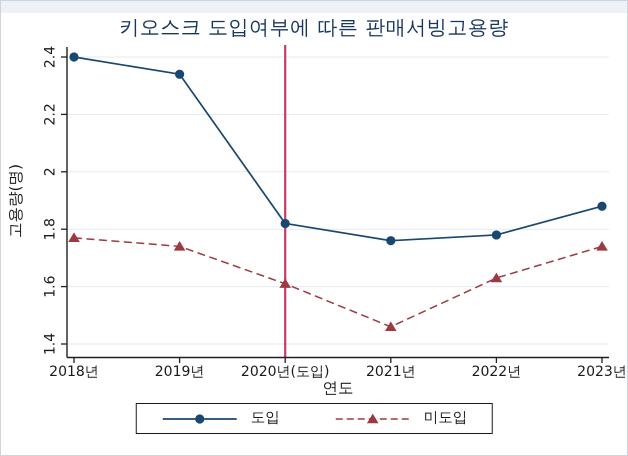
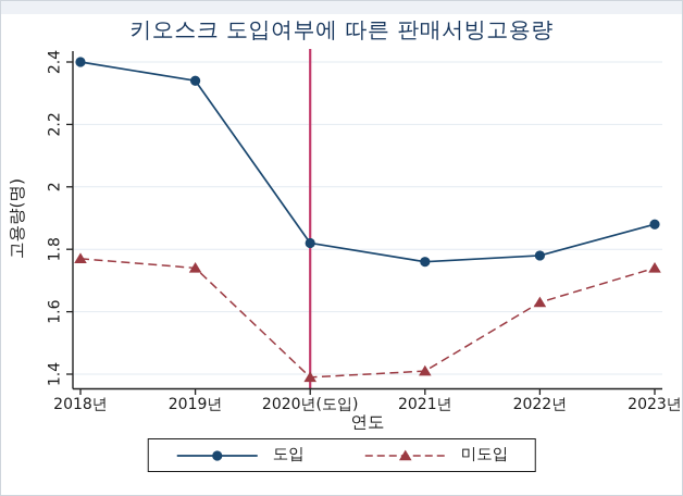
미도입/2020년(도입): 1.61 -> 1.39
미도입/2021년: 1.46 -> 1.41
